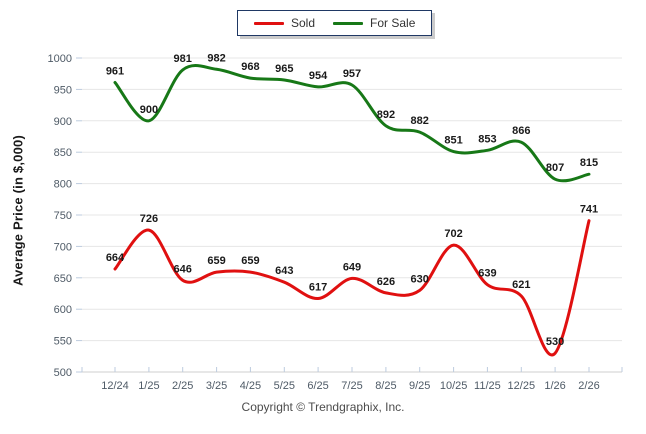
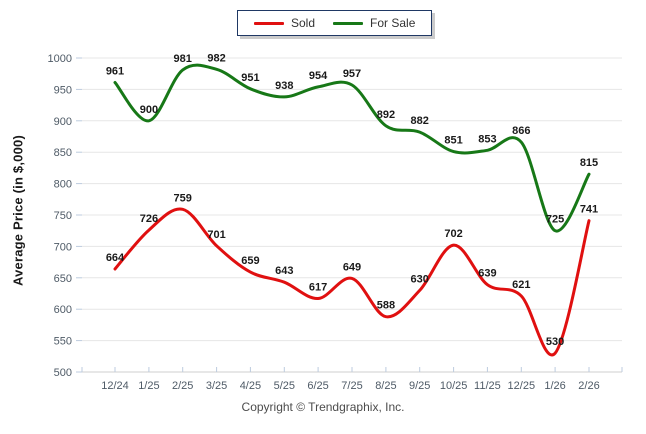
Sold/2/25: 646 -> 759
Sold/3/25: 659 -> 701
For Sale/4/25: 968 -> 951
For Sale/5/25: 965 -> 938
Sold/8/25: 626 -> 588
For Sale/1/26: 807 -> 725
